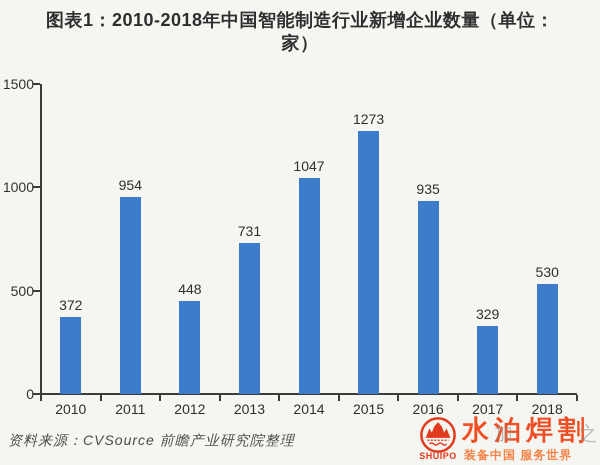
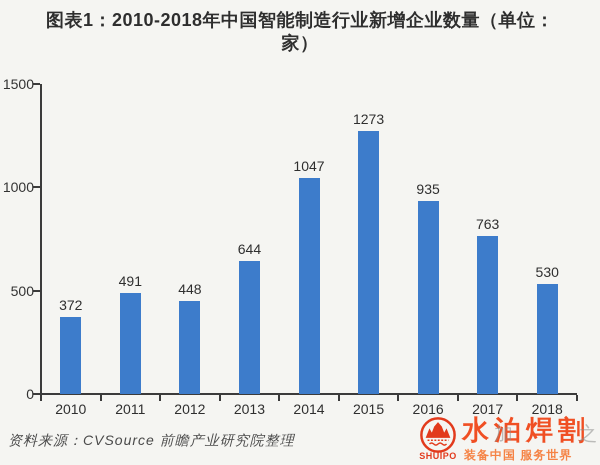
2011: 954 -> 491
2013: 731 -> 644
2017: 329 -> 763
